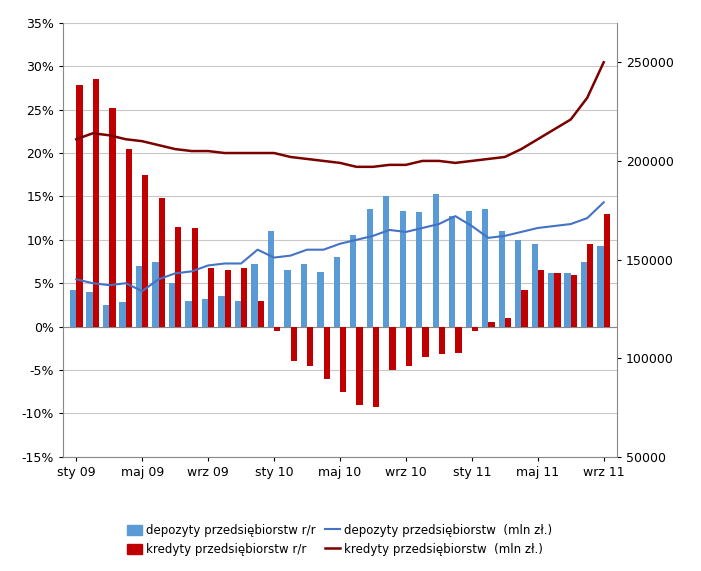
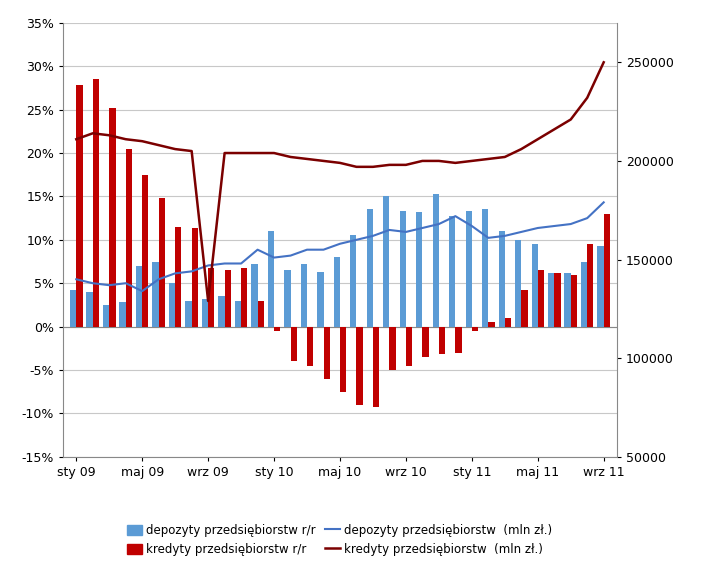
kredyty przedsiębiorstw (mln zł.)/wrz 09: 205000 -> 129000
